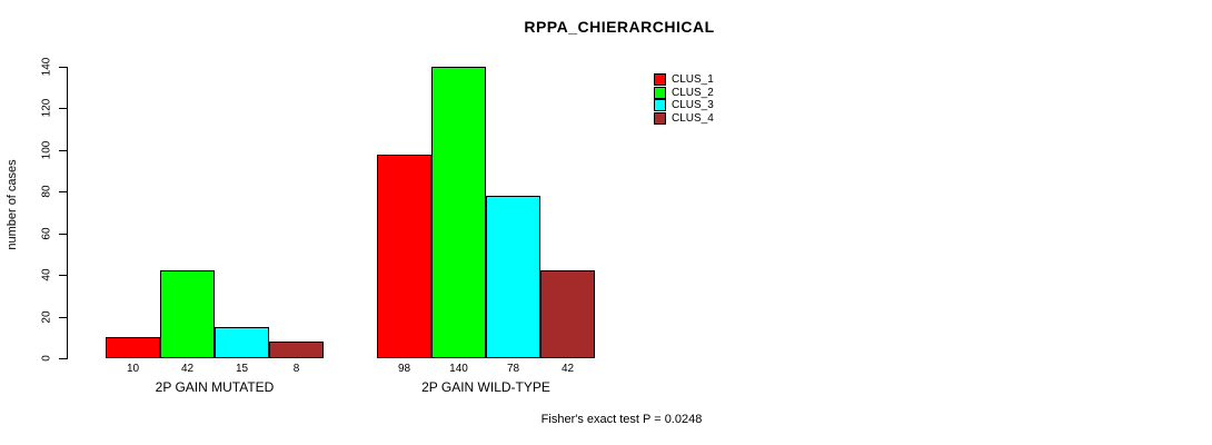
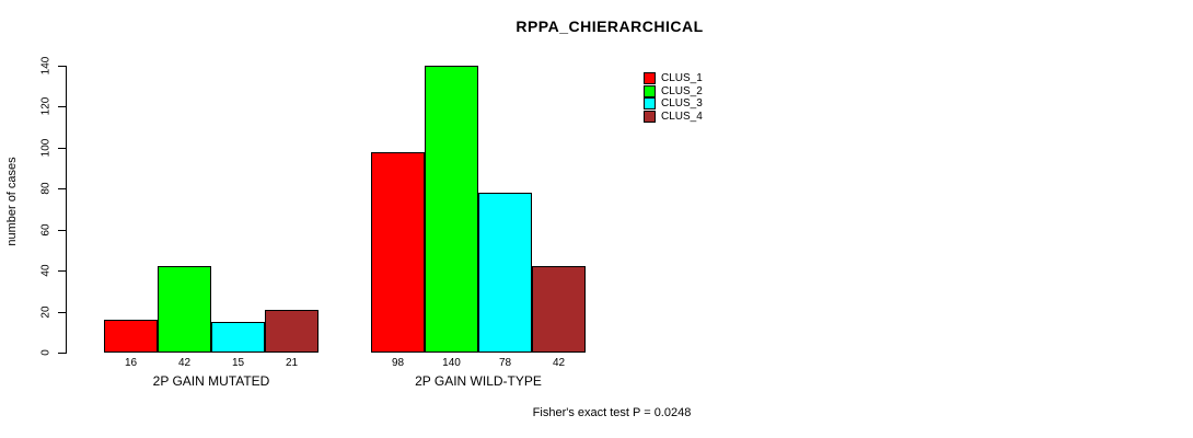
CLUS_1/2P GAIN MUTATED: 10 -> 16
CLUS_4/2P GAIN MUTATED: 8 -> 21
